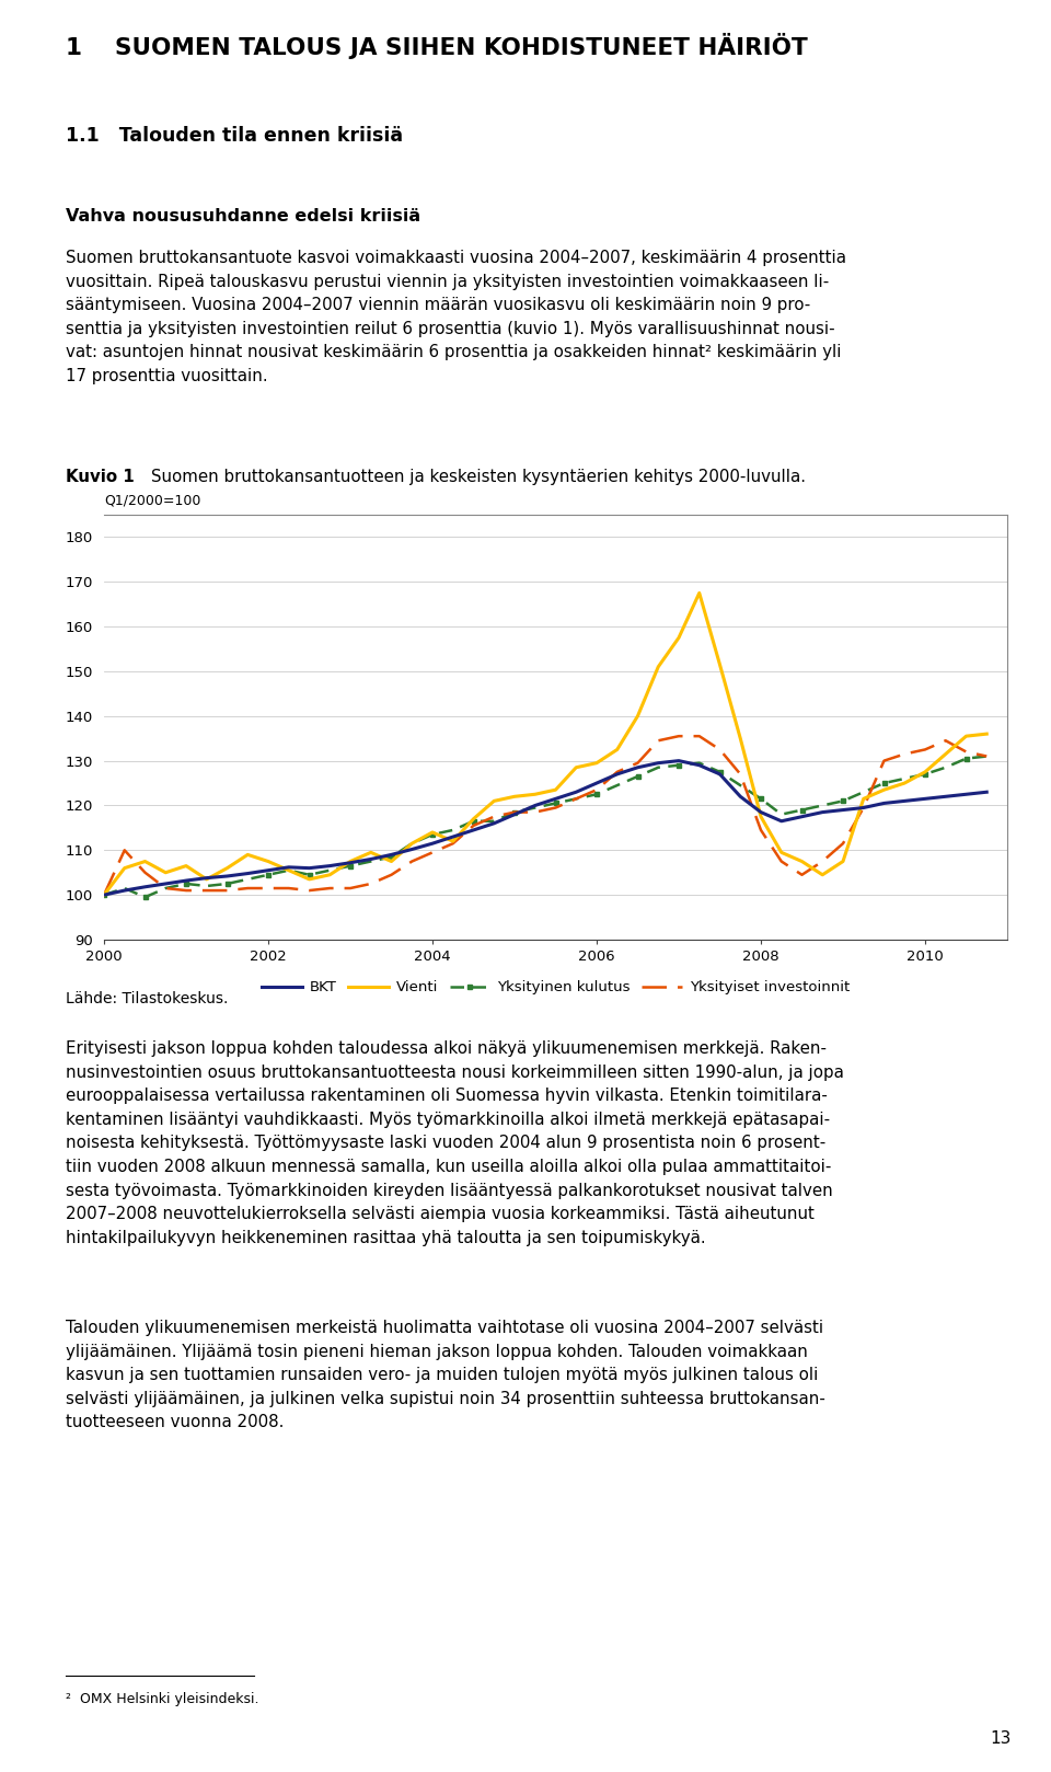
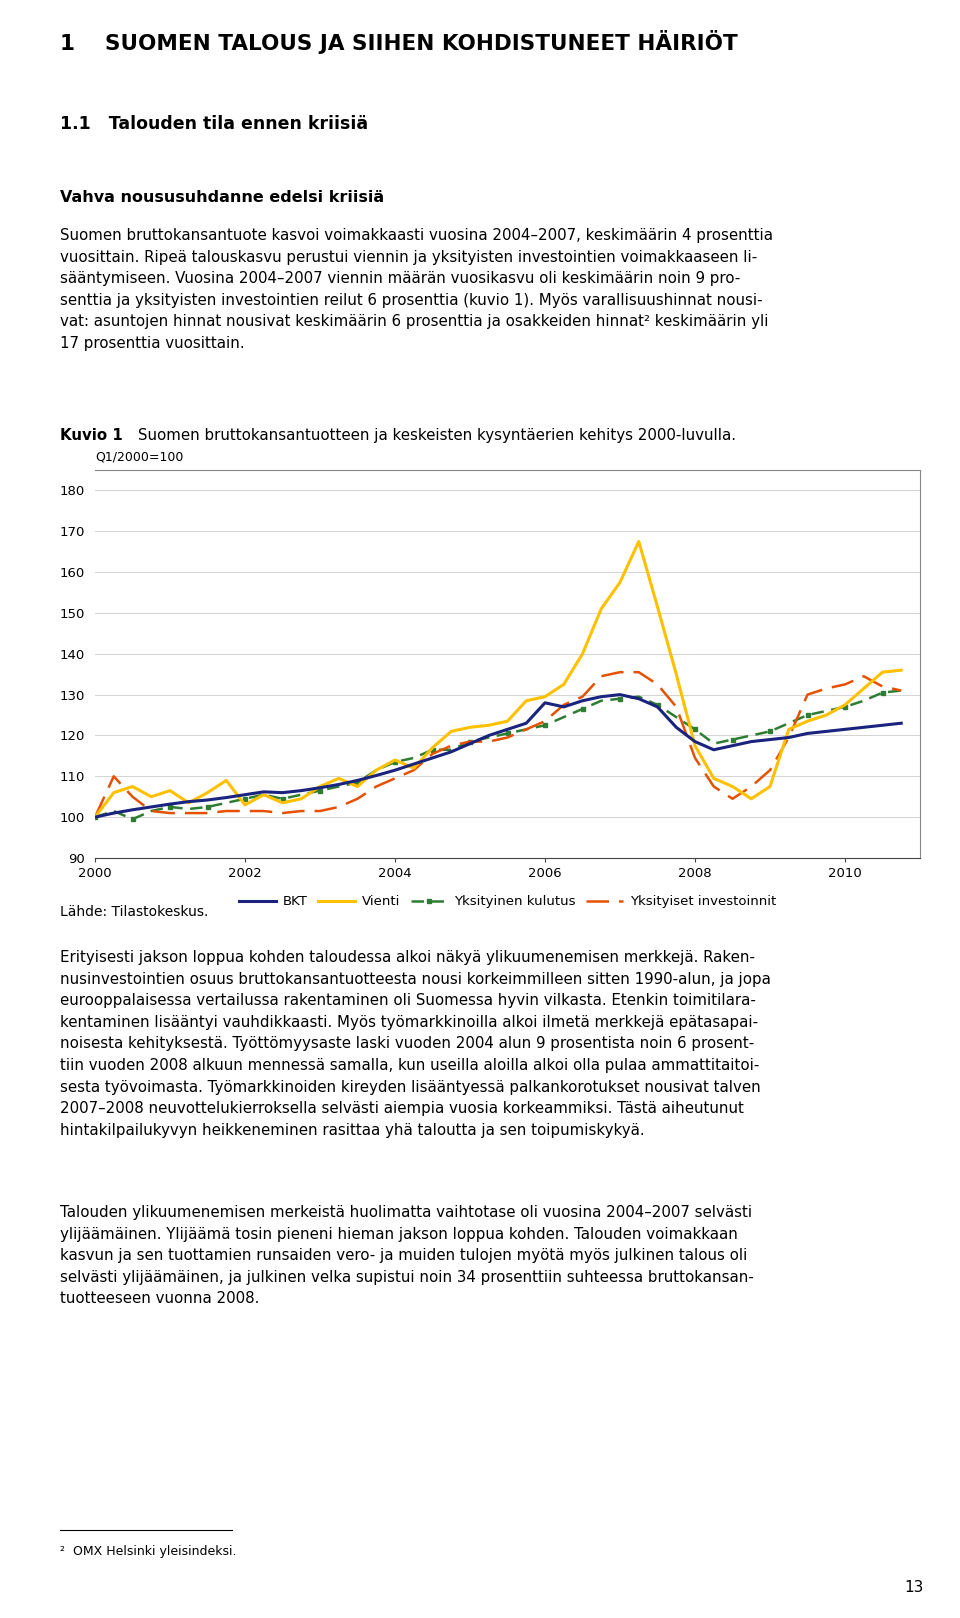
Vienti/2002: 107.5 -> 103.0
BKT/2006: 125.0 -> 128.0
